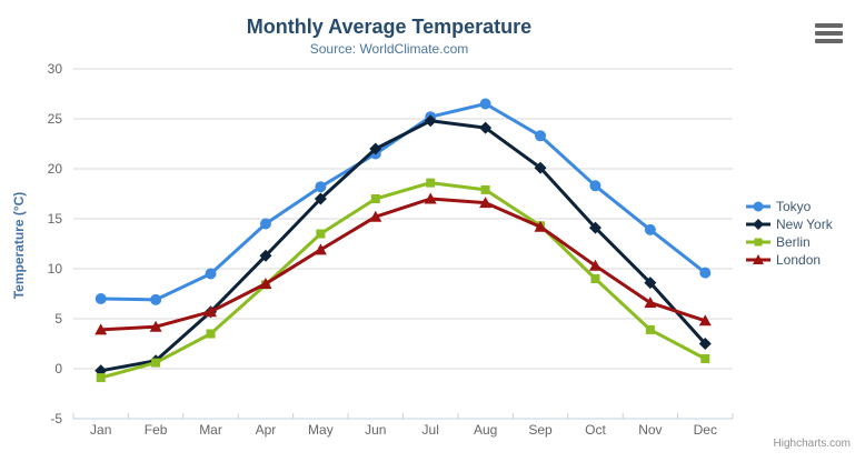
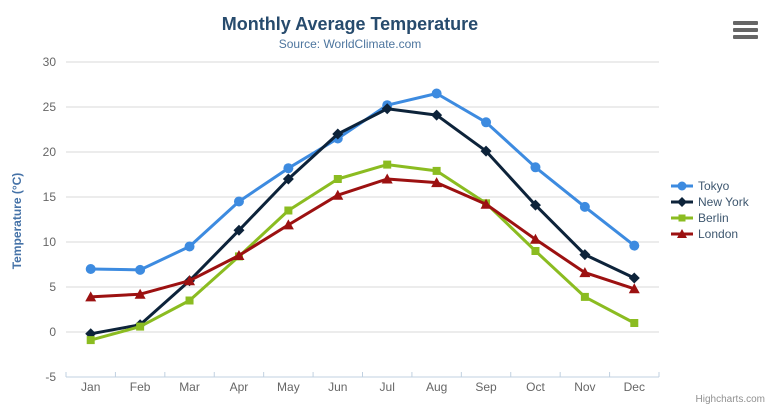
New York/Dec: 2 -> 6
